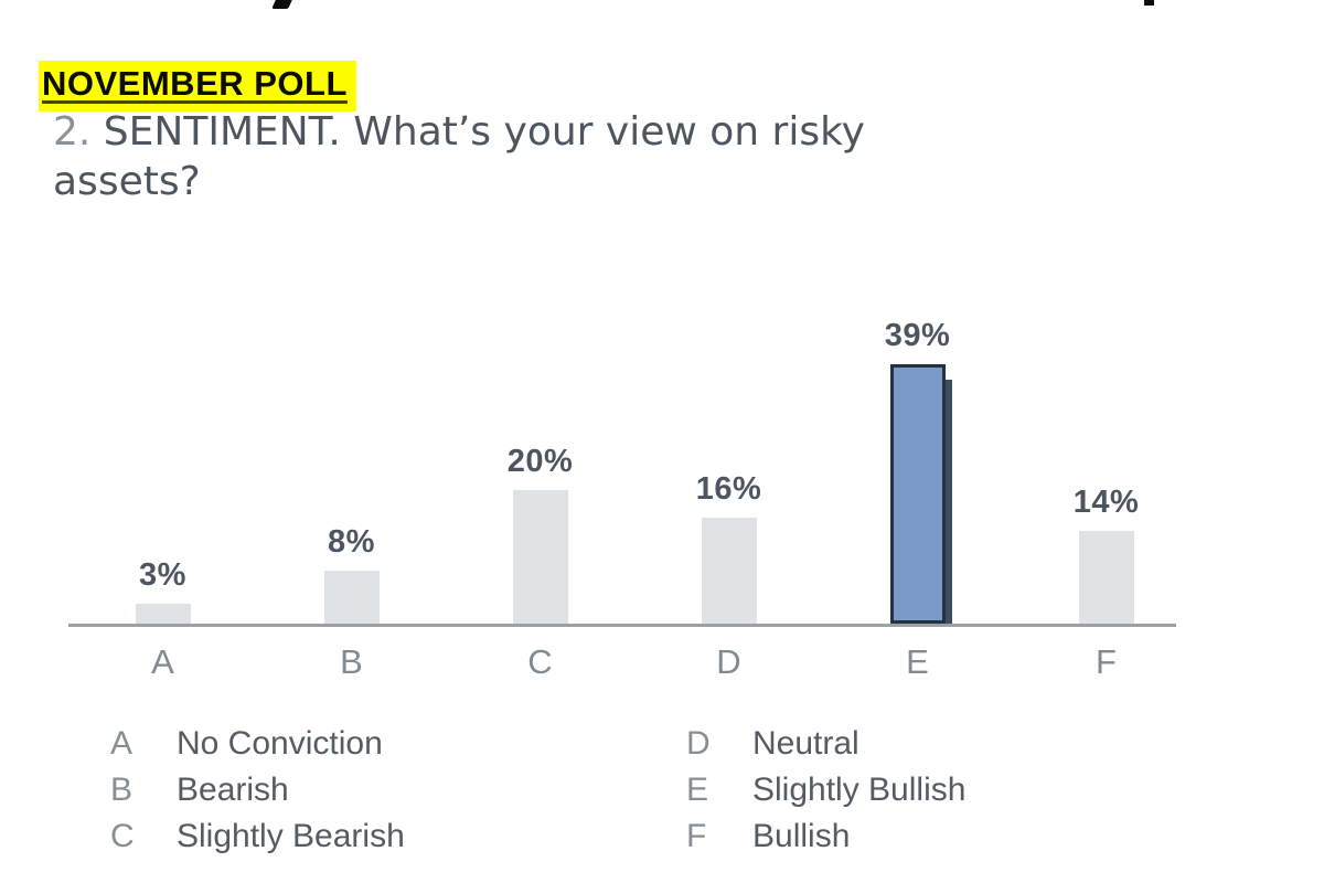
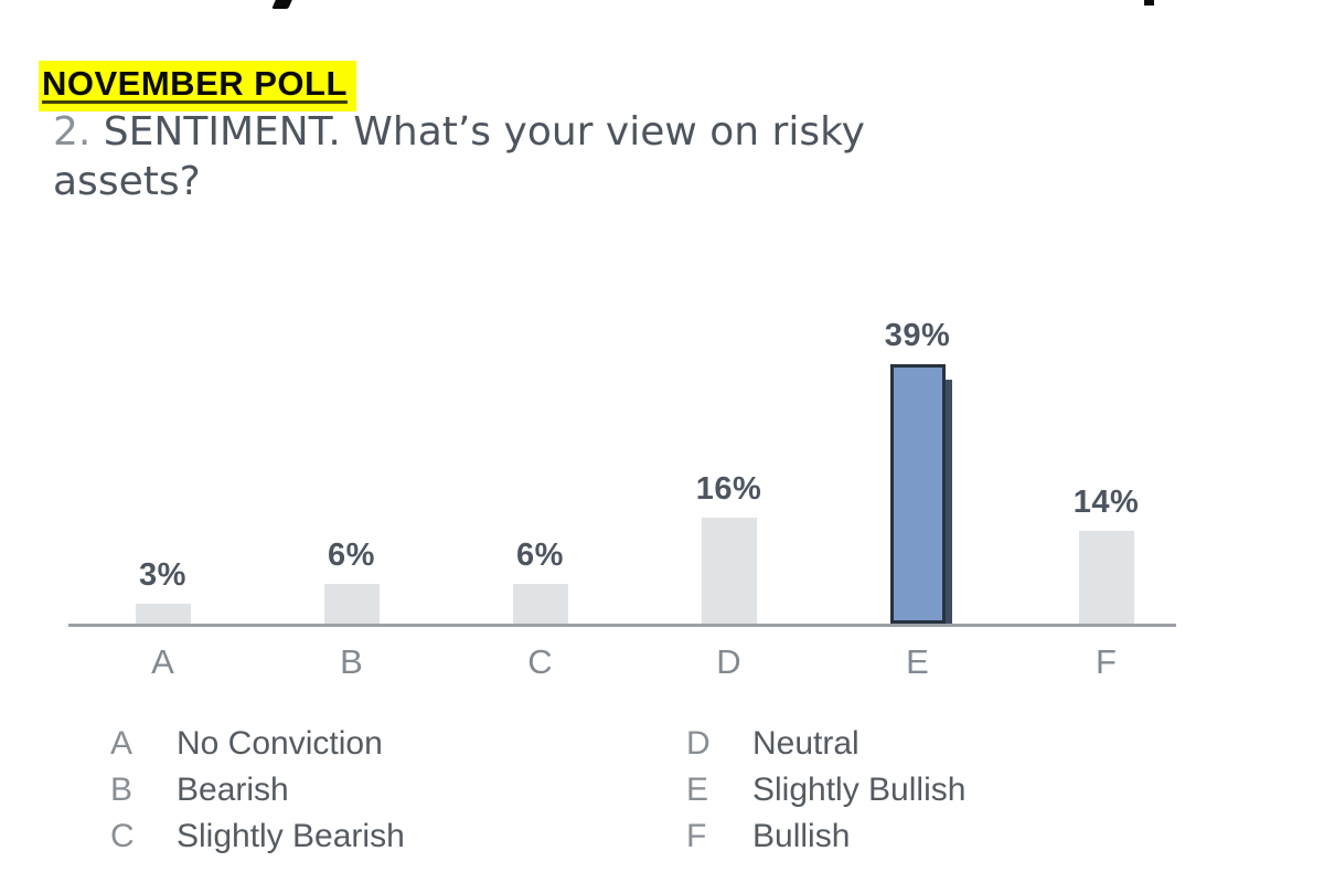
B: 8% -> 6%
C: 20% -> 6%
